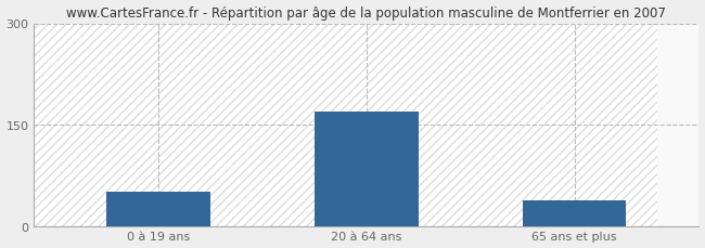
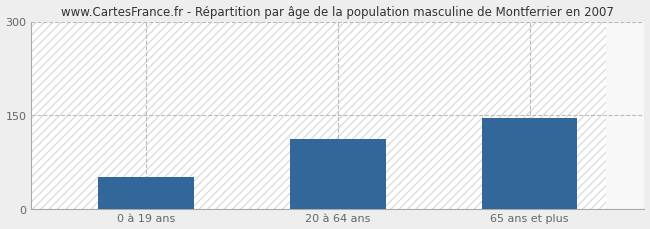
20 à 64 ans: 170 -> 112
65 ans et plus: 38 -> 146
